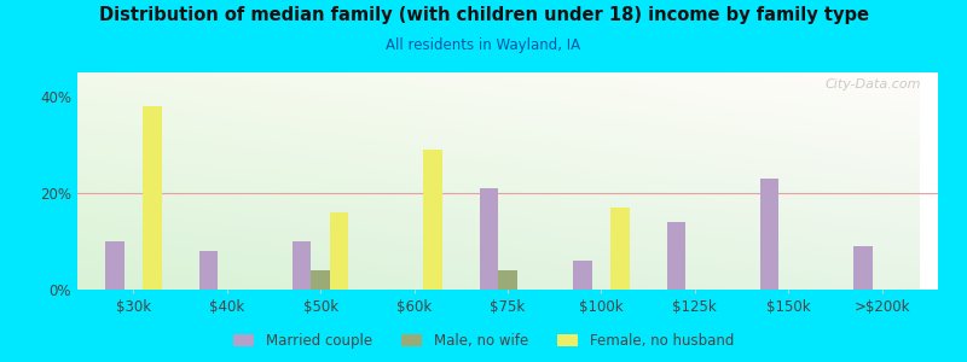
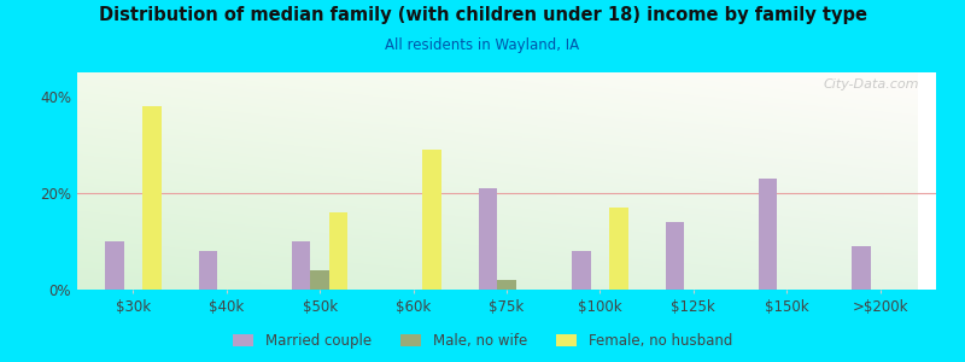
Male, no wife/$75k: 4% -> 2%
Married couple/$100k: 6% -> 8%
